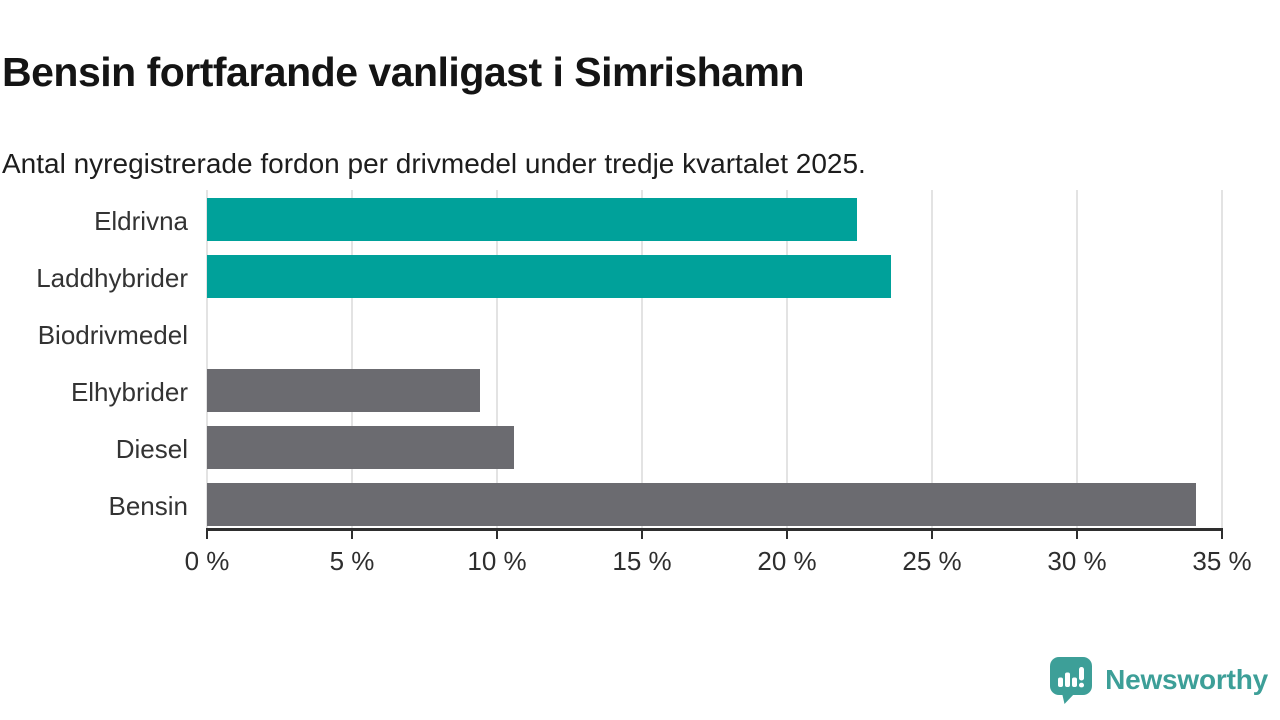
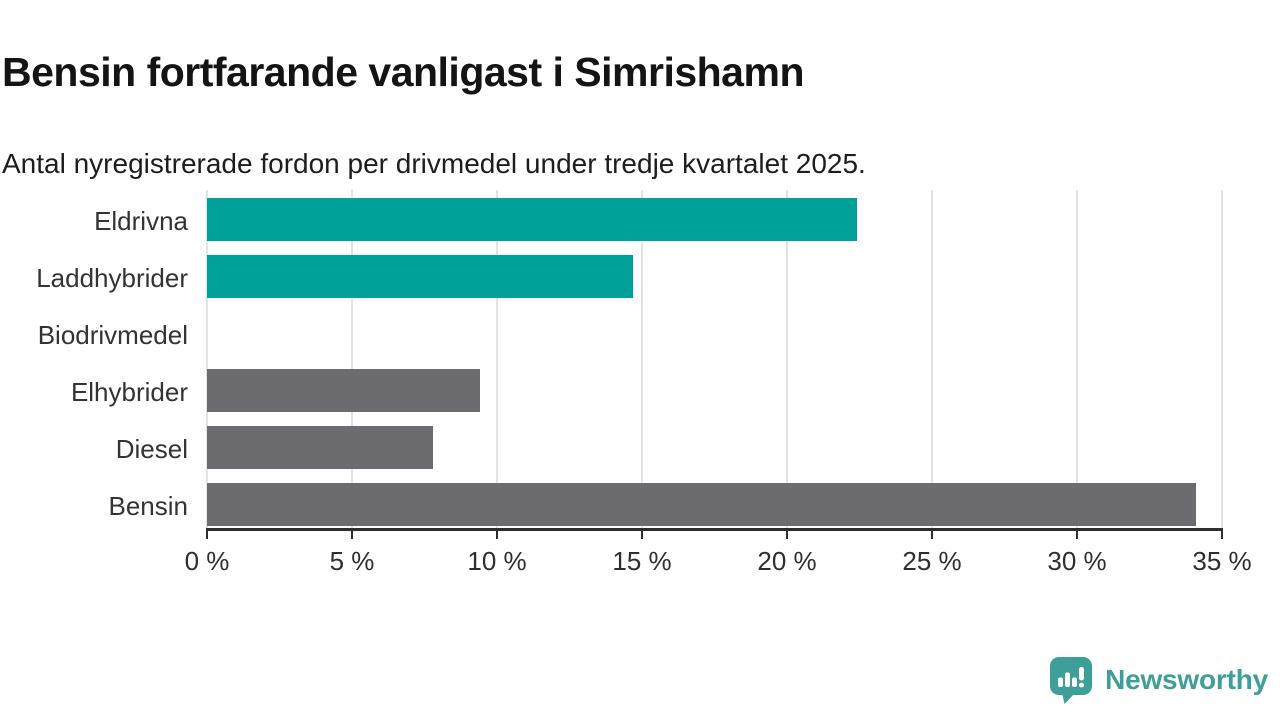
Laddhybrider: 23.6% -> 14.7%
Diesel: 10.6% -> 7.8%
